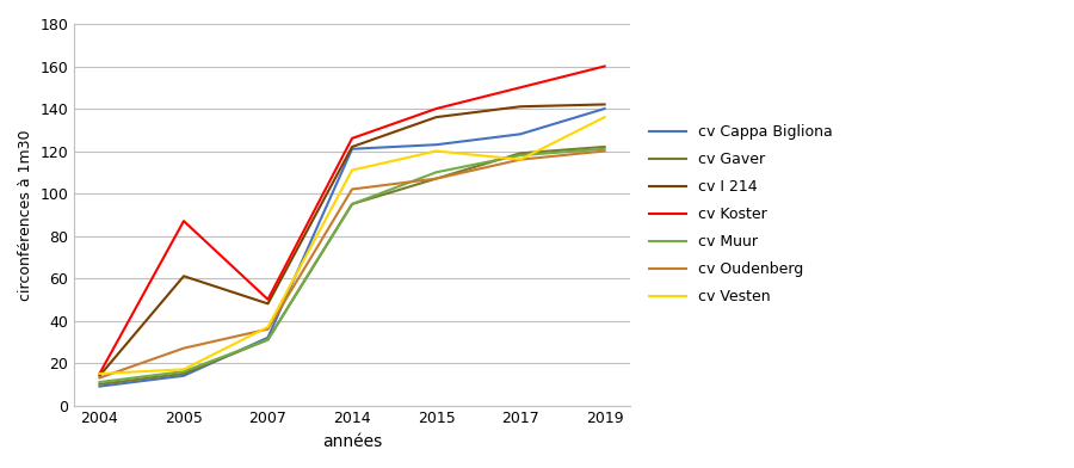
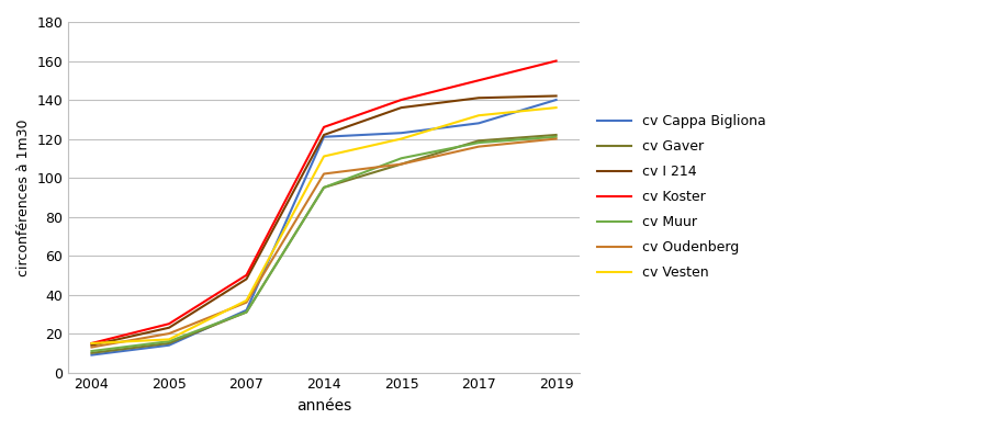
cv I 214/2005: 61 -> 23
cv Koster/2005: 87 -> 25
cv Oudenberg/2005: 27 -> 20
cv Vesten/2017: 116 -> 132
